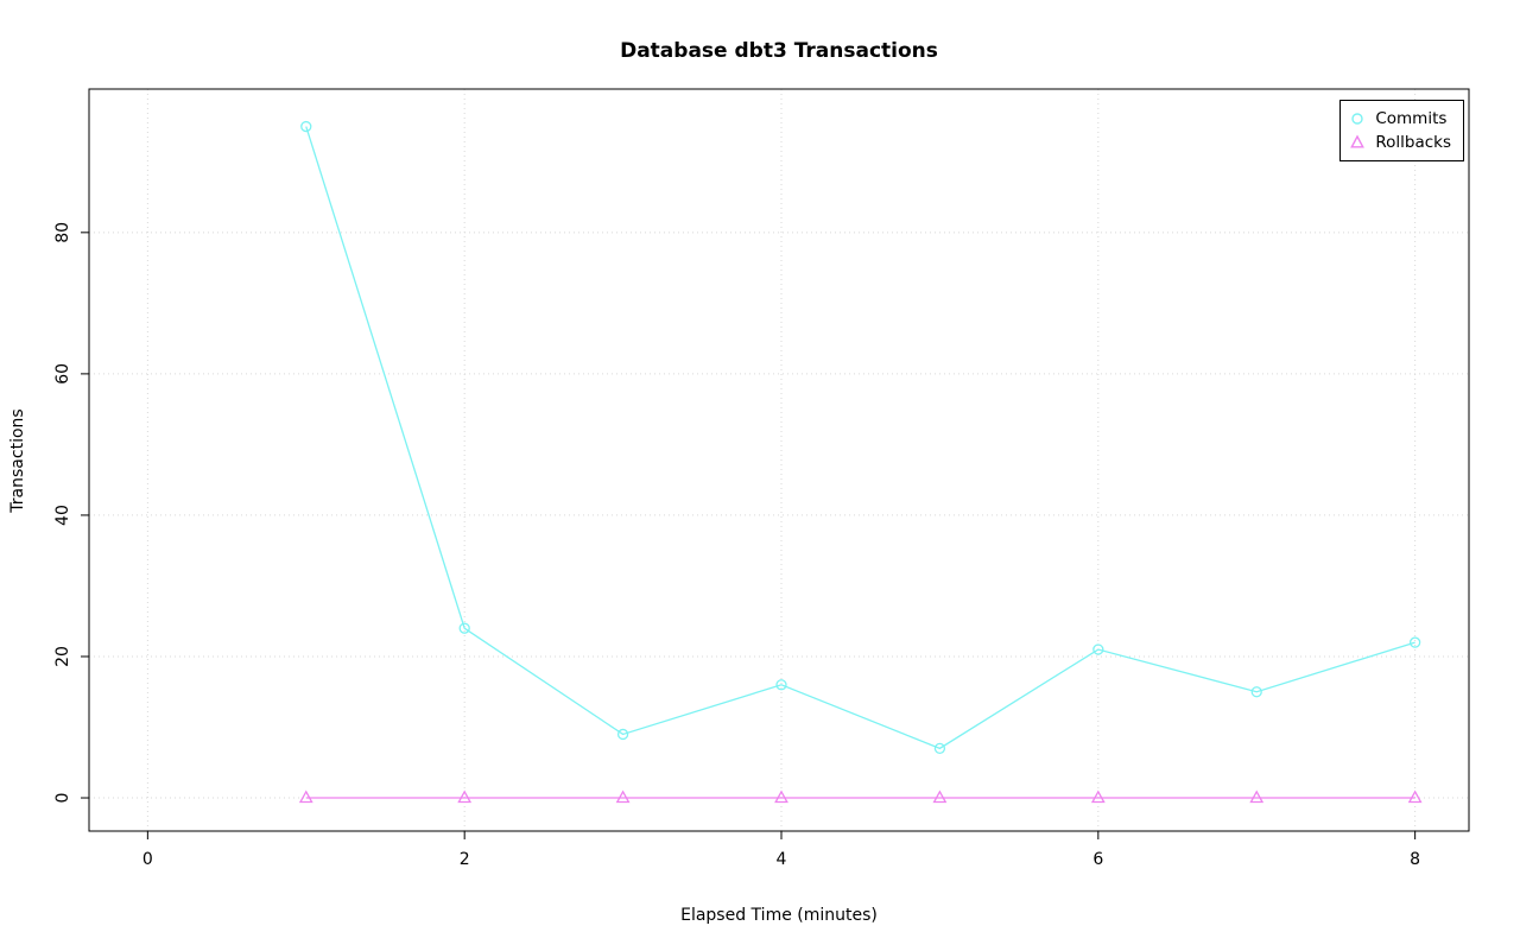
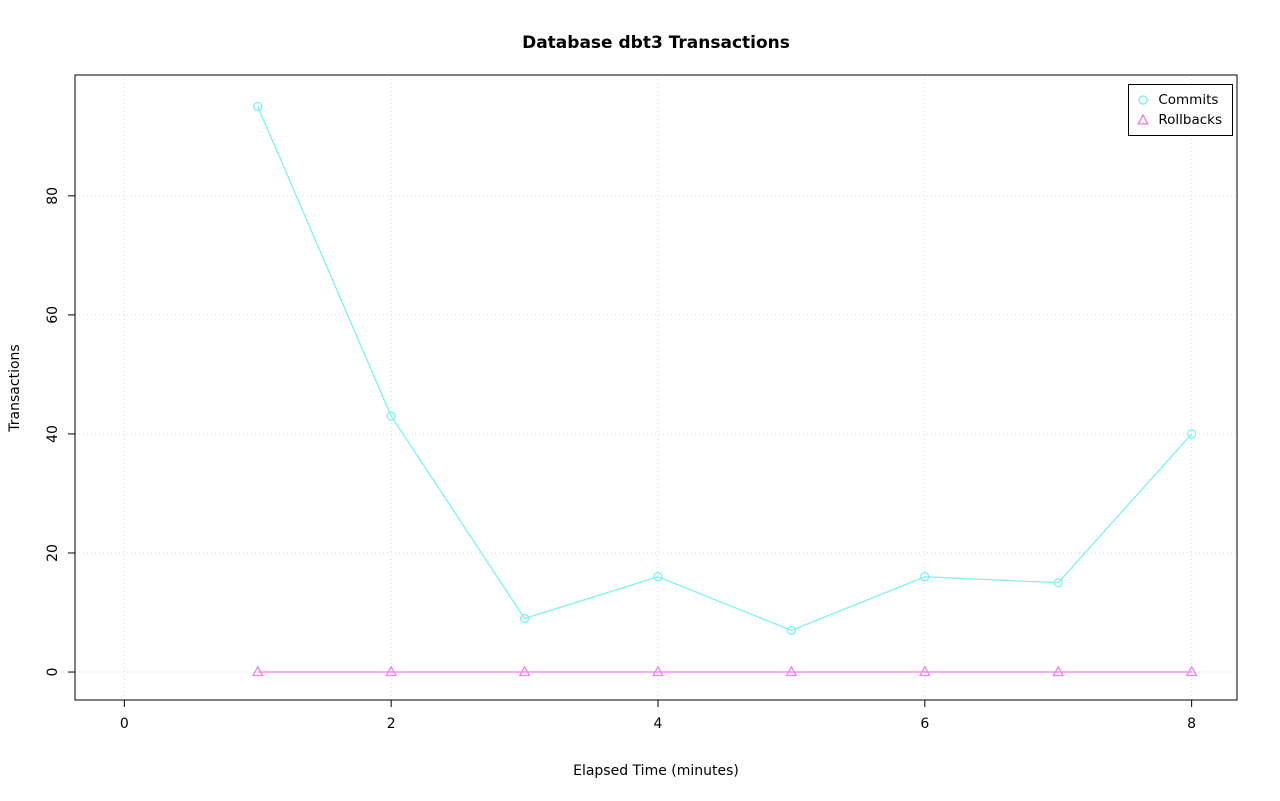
Commits/2: 24 -> 43
Commits/6: 21 -> 16
Commits/8: 22 -> 40
